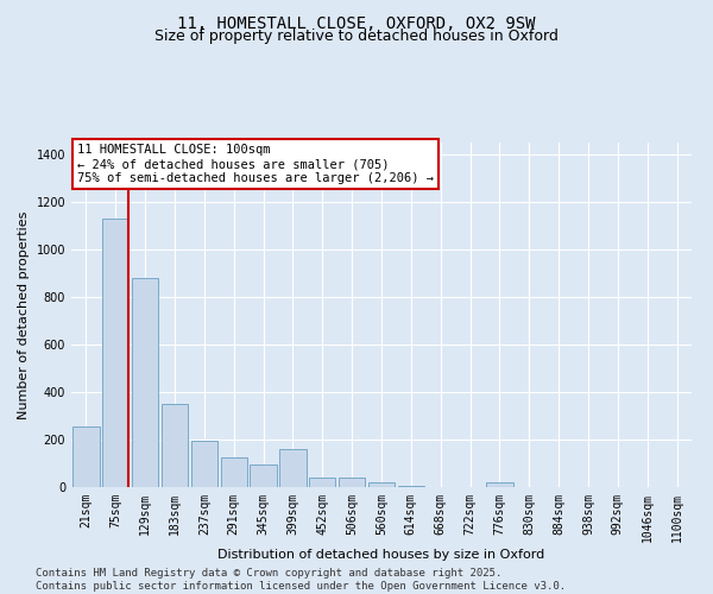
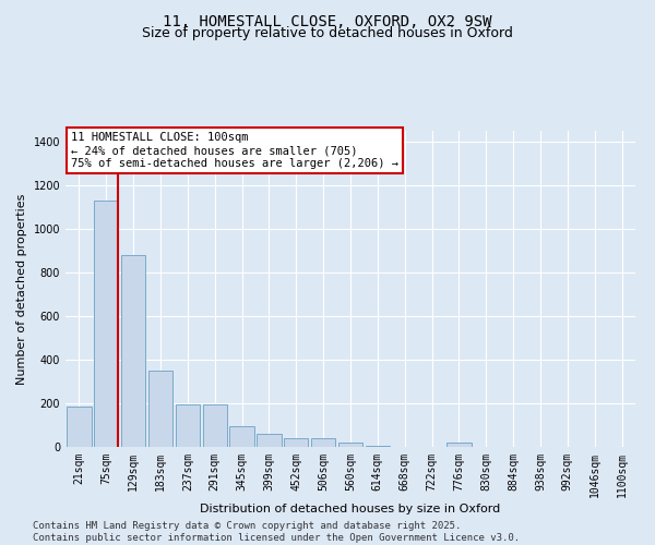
21sqm: 255 -> 185
291sqm: 125 -> 195
399sqm: 160 -> 60
